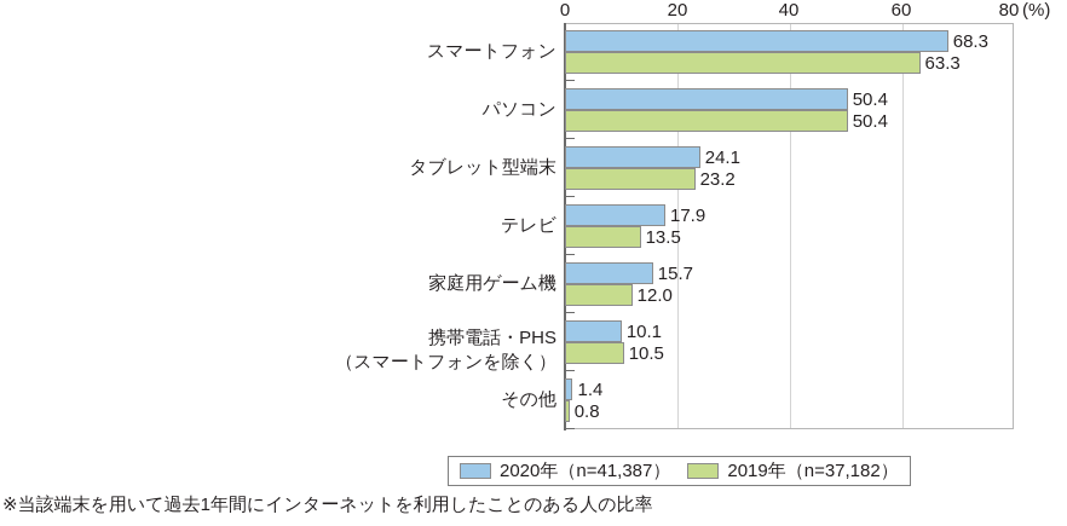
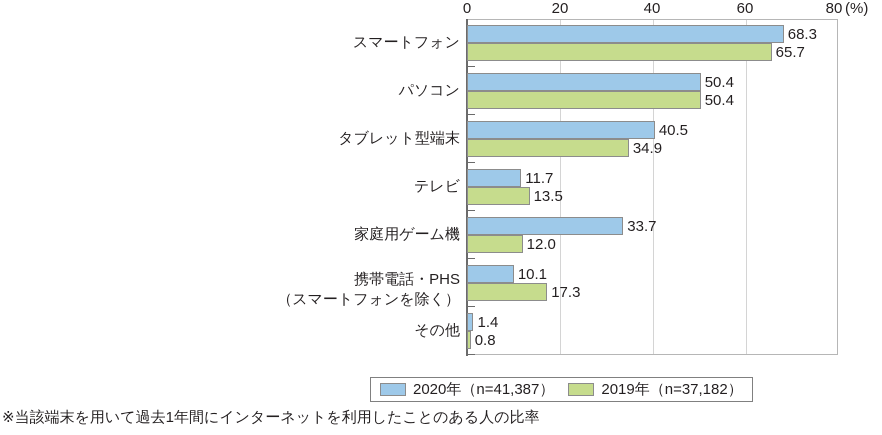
2019年（n=37,182）/スマートフォン: 63.3 -> 65.7
2020年（n=41,387）/タブレット型端末: 24.1 -> 40.5
2019年（n=37,182）/タブレット型端末: 23.2 -> 34.9
2020年（n=41,387）/テレビ: 17.9 -> 11.7
2020年（n=41,387）/家庭用ゲーム機: 15.7 -> 33.7
2019年（n=37,182）/携帯電話・PHS （スマートフォンを除く）: 10.5 -> 17.3
